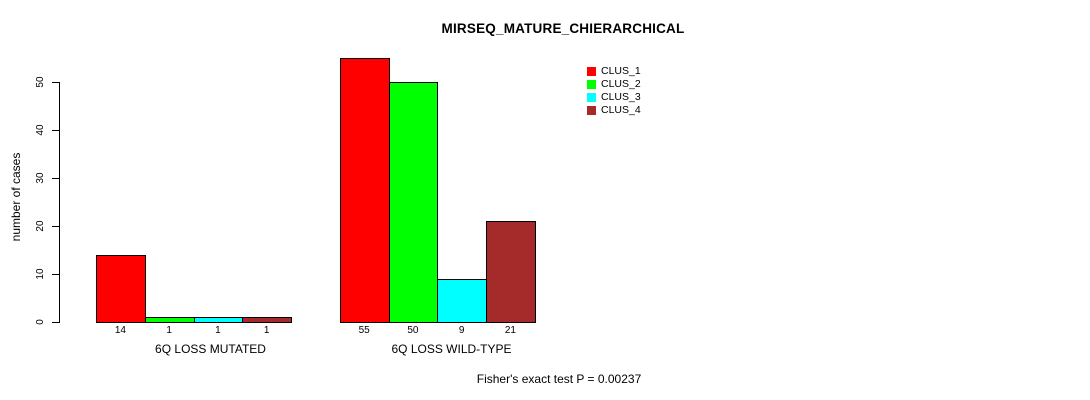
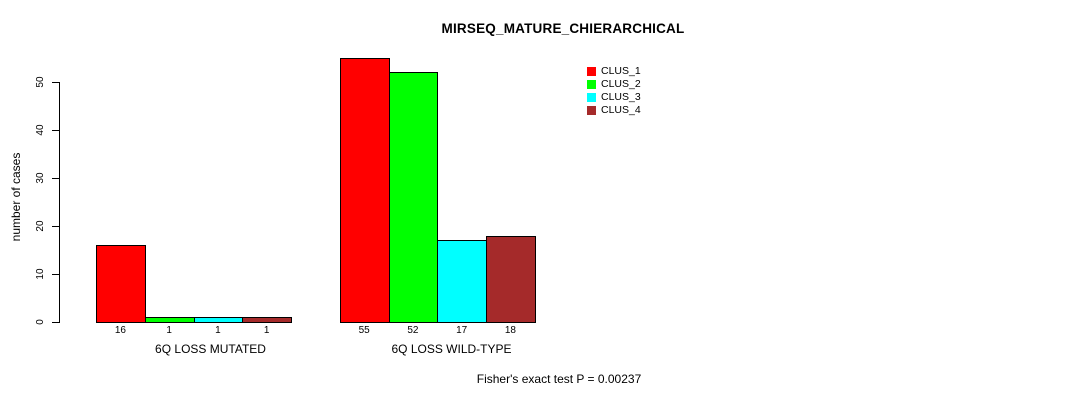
CLUS_1/6Q LOSS MUTATED: 14 -> 16
CLUS_2/6Q LOSS WILD-TYPE: 50 -> 52
CLUS_3/6Q LOSS WILD-TYPE: 9 -> 17
CLUS_4/6Q LOSS WILD-TYPE: 21 -> 18
